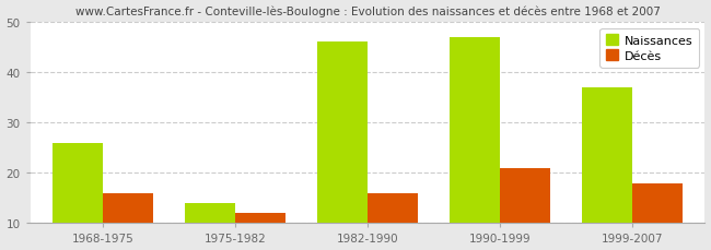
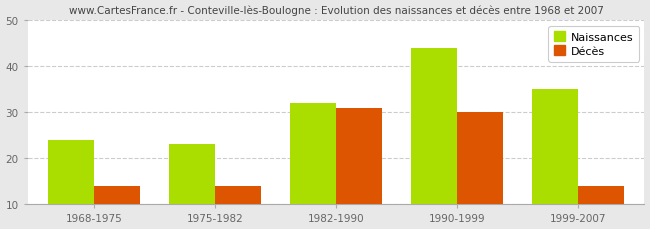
Naissances/1968-1975: 26 -> 24
Décès/1968-1975: 16 -> 14
Naissances/1975-1982: 14 -> 23
Décès/1975-1982: 12 -> 14
Naissances/1982-1990: 46 -> 32
Décès/1982-1990: 16 -> 31
Naissances/1990-1999: 47 -> 44
Décès/1990-1999: 21 -> 30
Naissances/1999-2007: 37 -> 35
Décès/1999-2007: 18 -> 14
